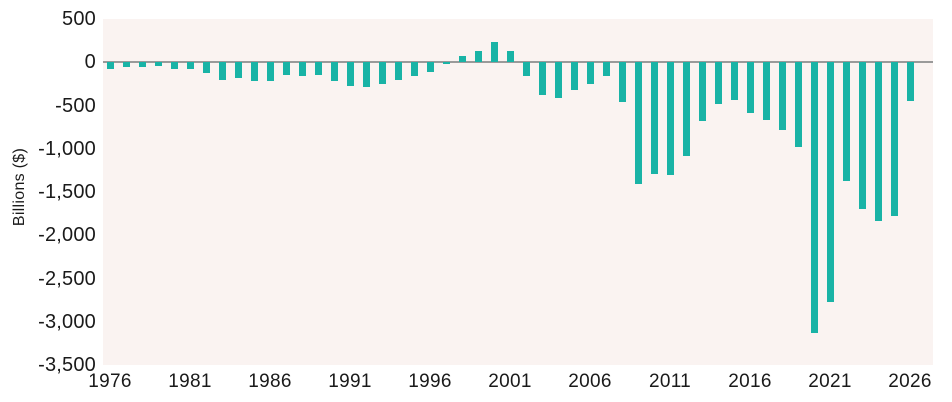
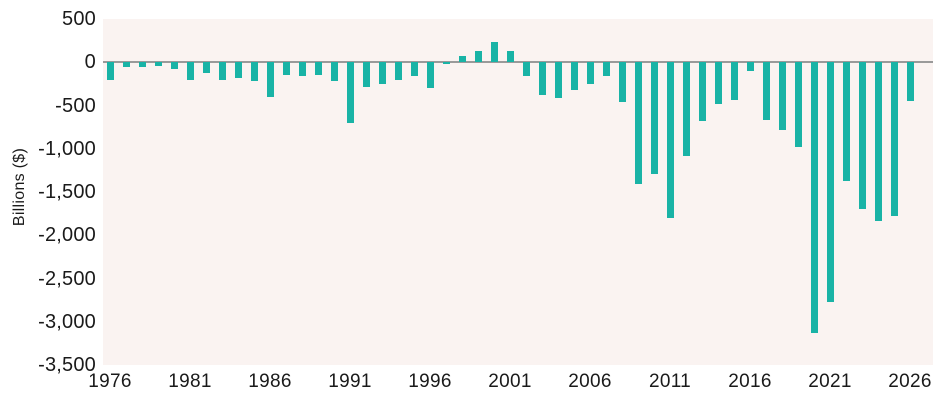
1976: -100 -> -200
1981: -100 -> -200
1986: -200 -> -400
1991: -300 -> -700
1996: -100 -> -300
2011: -1300 -> -1800
2016: -600 -> -100
